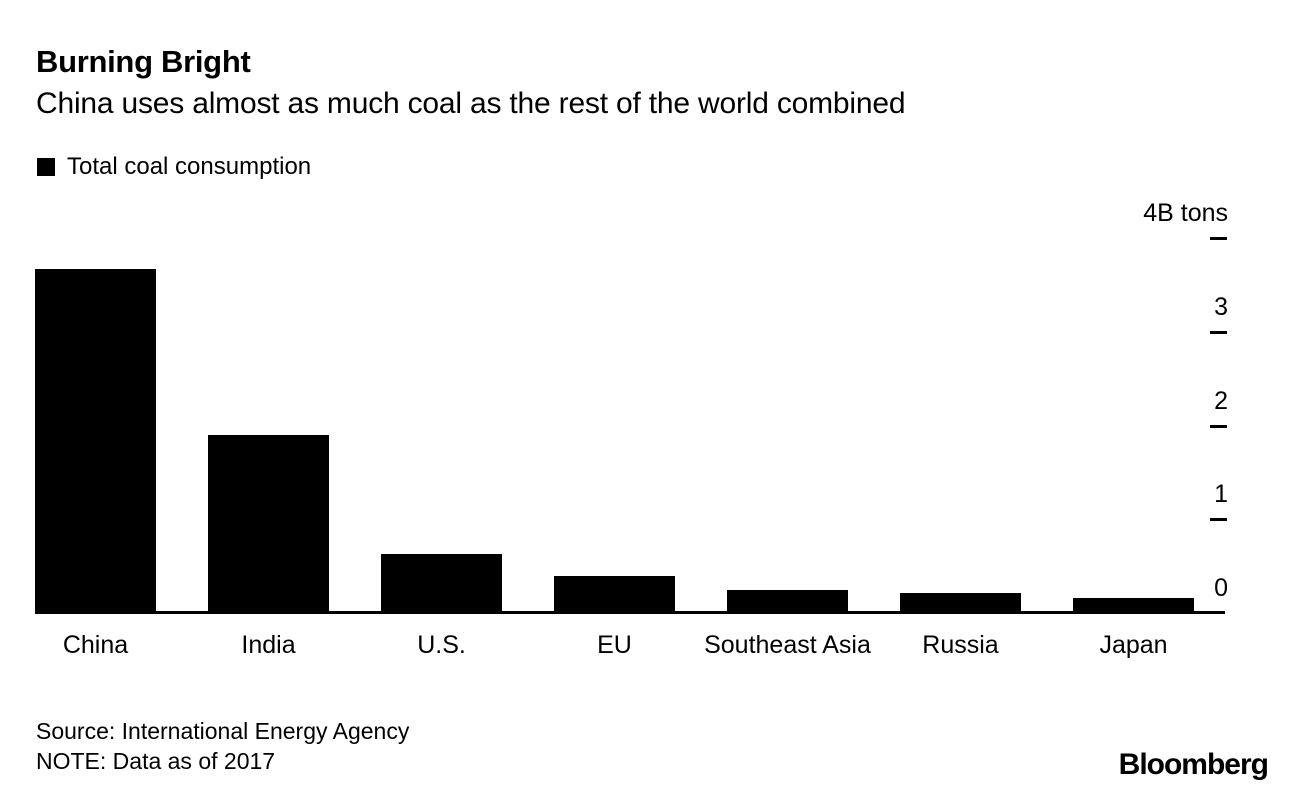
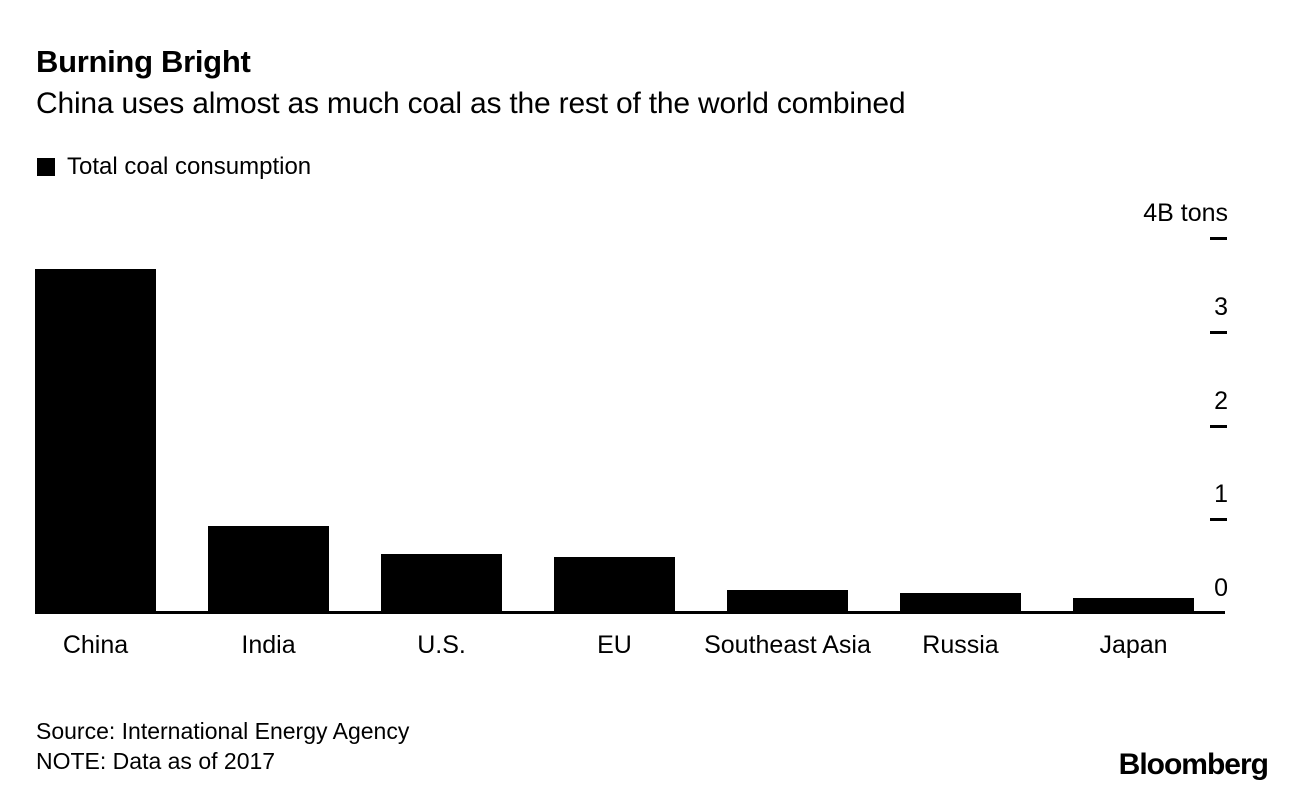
India: 1.9 -> 0.9
EU: 0.4 -> 0.6
